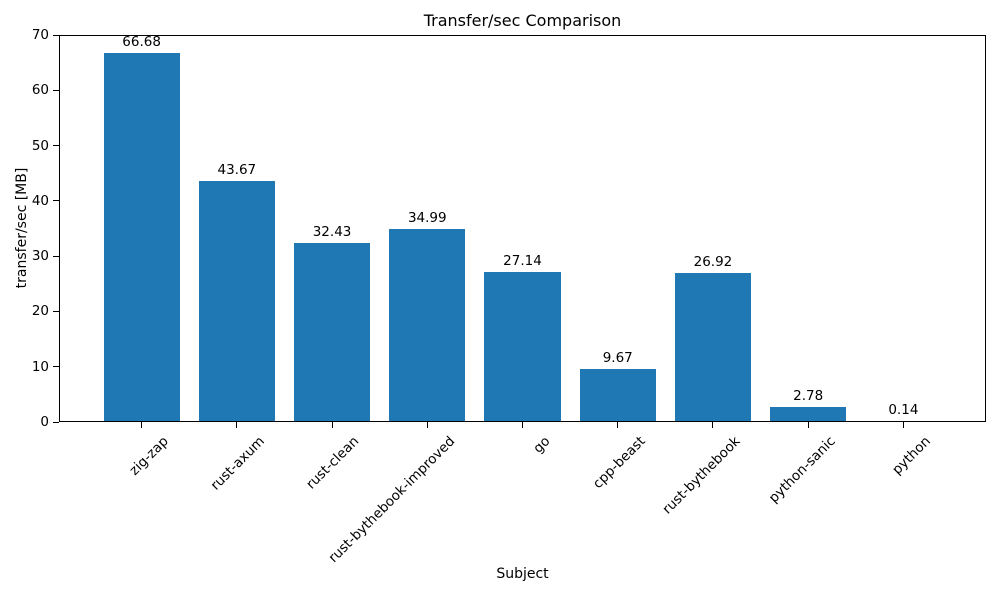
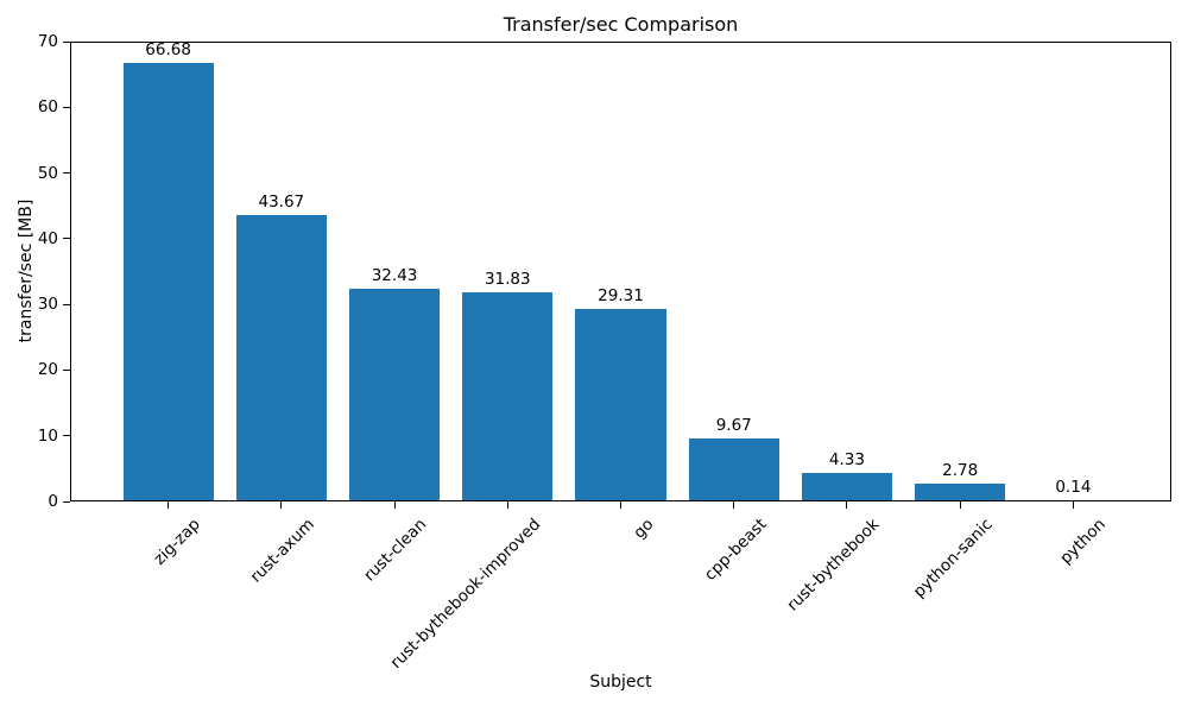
rust-bythebook-improved: 34.99 -> 31.83
go: 27.14 -> 29.31
rust-bythebook: 26.92 -> 4.33
